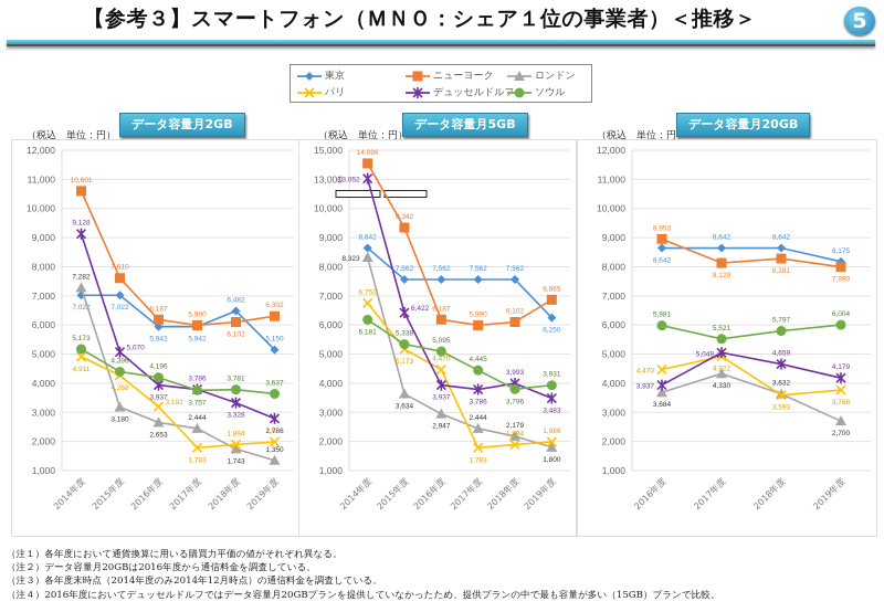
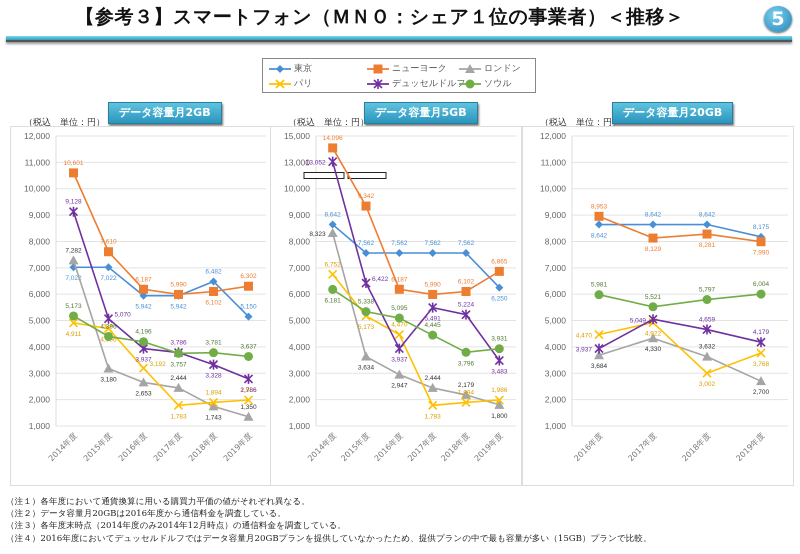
データ容量月2GB/パリ/2015年度: 4,268 -> 4,696
データ容量月5GB/デュッセルドルフ/2017年度: 3,786 -> 5,491
データ容量月5GB/デュッセルドルフ/2018年度: 3,993 -> 5,224
データ容量月20GB/パリ/2018年度: 3,593 -> 3,002
